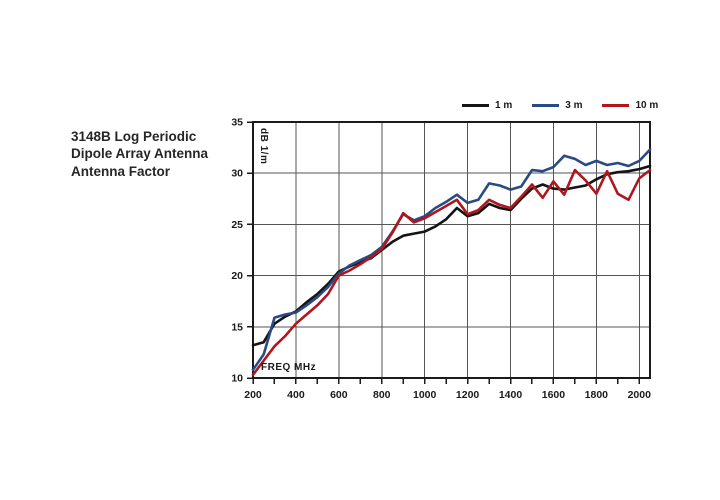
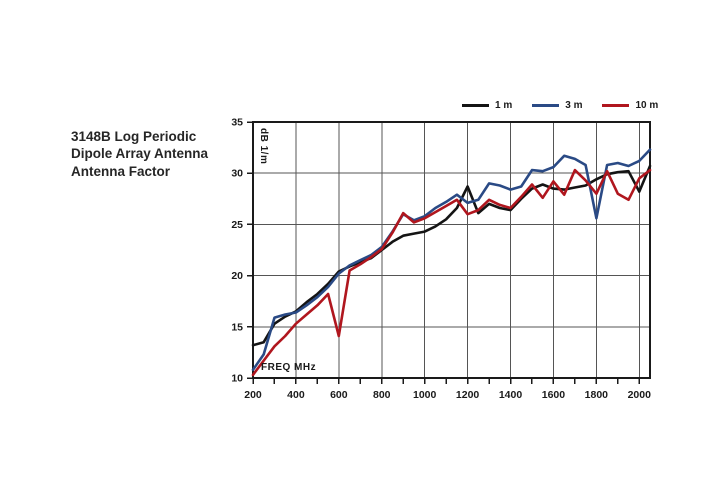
10 m/600: 20.0 -> 14.1
1 m/1200: 25.8 -> 28.7
3 m/1800: 31.2 -> 25.6
1 m/2000: 30.4 -> 28.2
